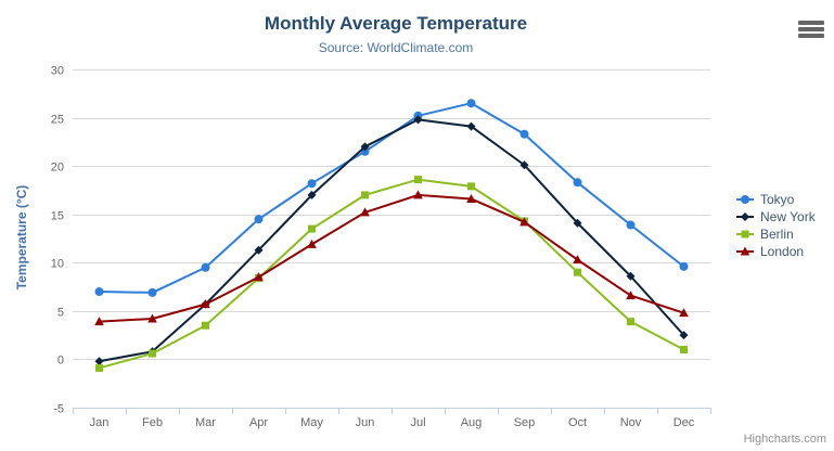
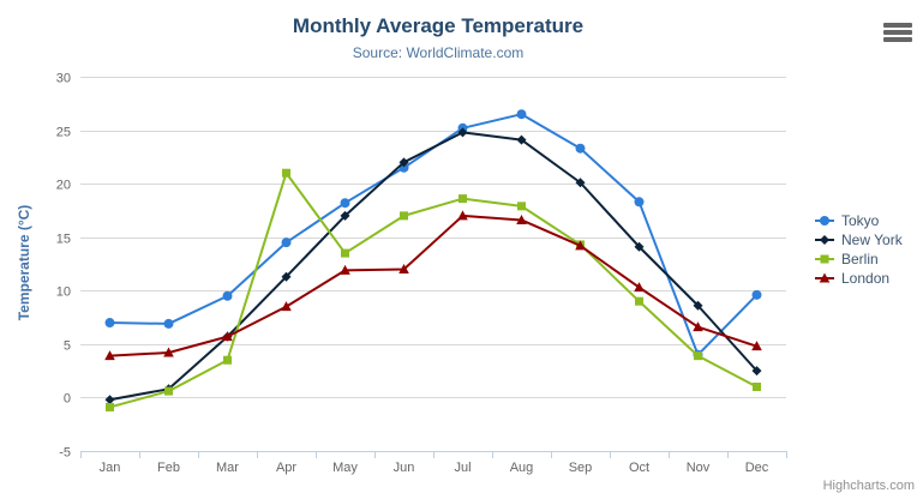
Berlin/Apr: 8 -> 21
London/Jun: 15 -> 12
Tokyo/Nov: 14 -> 4
